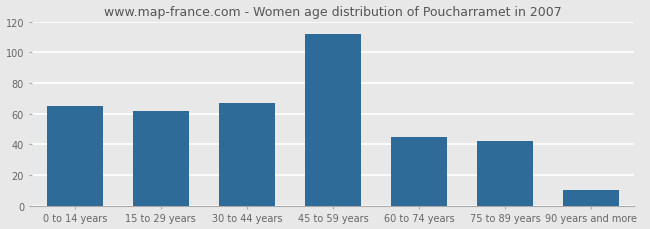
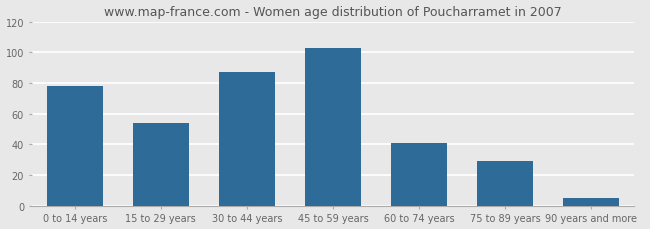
0 to 14 years: 65 -> 78
15 to 29 years: 62 -> 54
30 to 44 years: 67 -> 87
45 to 59 years: 112 -> 103
60 to 74 years: 45 -> 41
75 to 89 years: 42 -> 29
90 years and more: 10 -> 5
